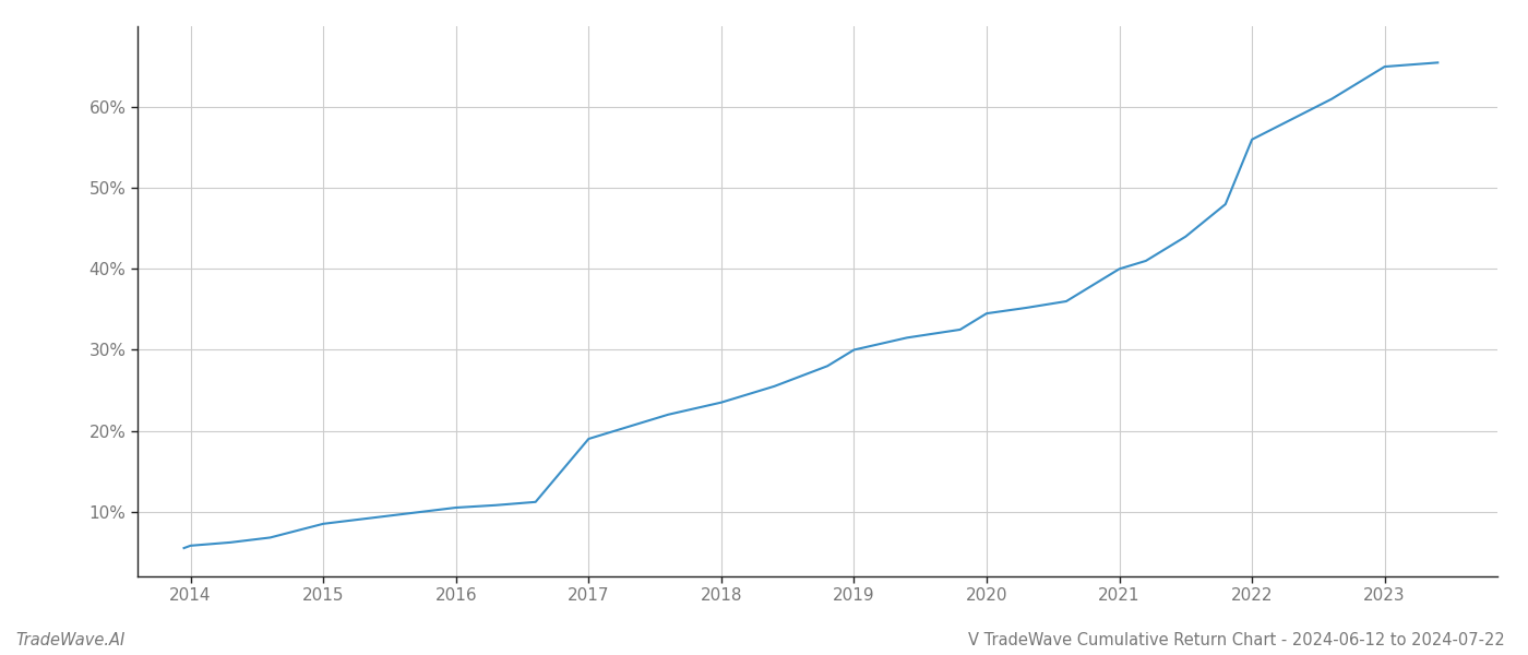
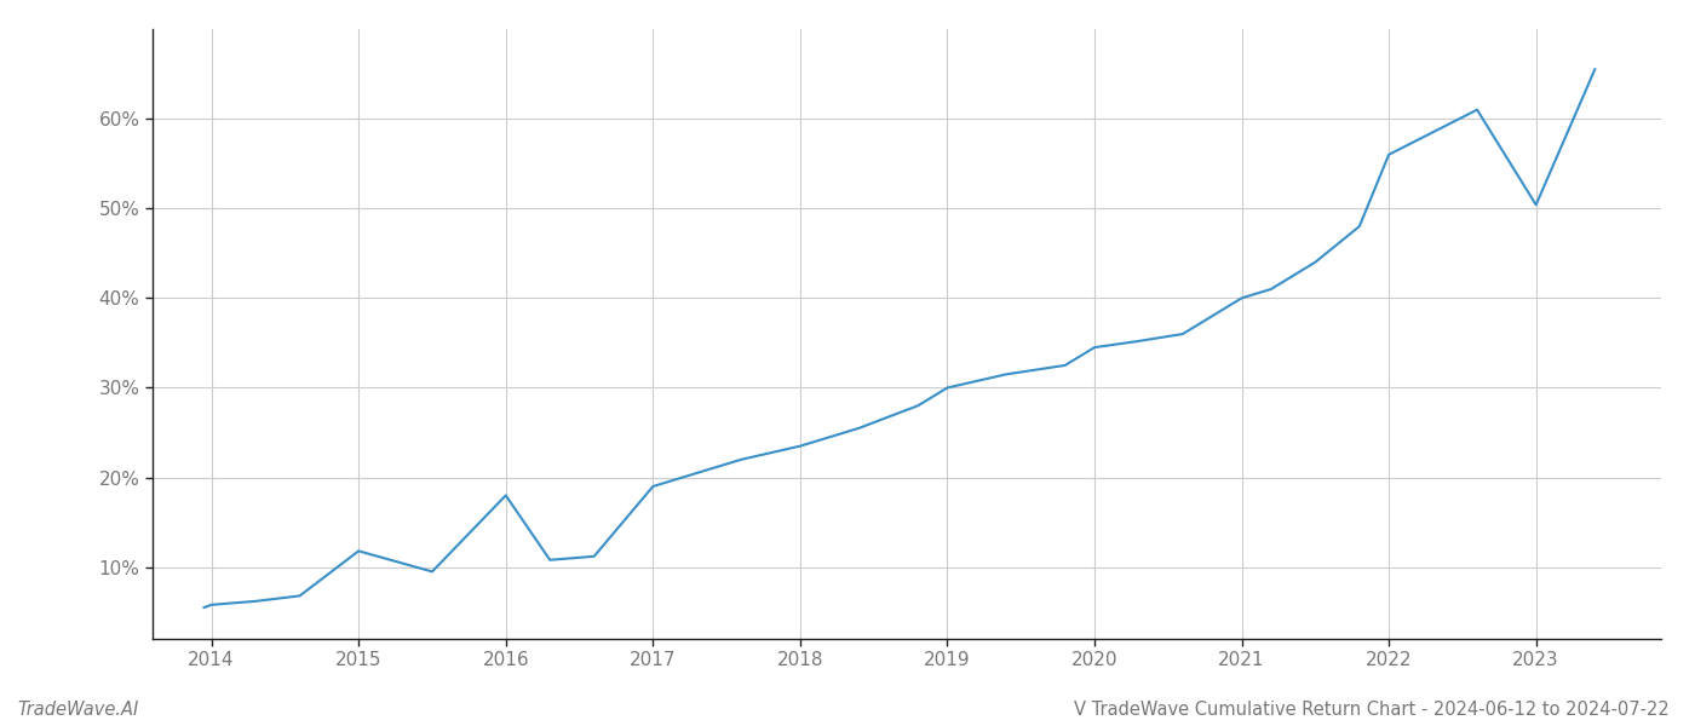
2015: 8.5% -> 11.8%
2016: 10.5% -> 18.0%
2023: 65.0% -> 50.4%
